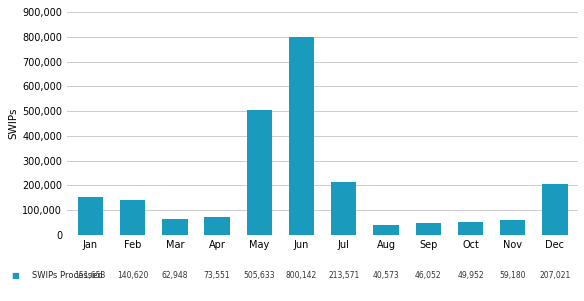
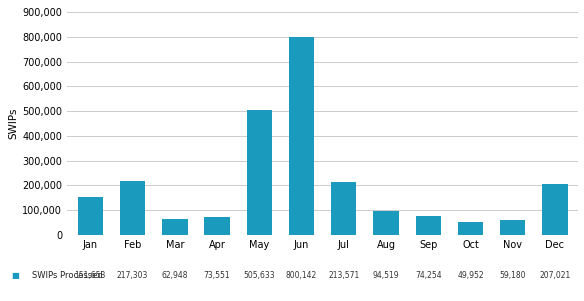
Feb: 140,620 -> 217,303
Aug: 40,573 -> 94,519
Sep: 46,052 -> 74,254
